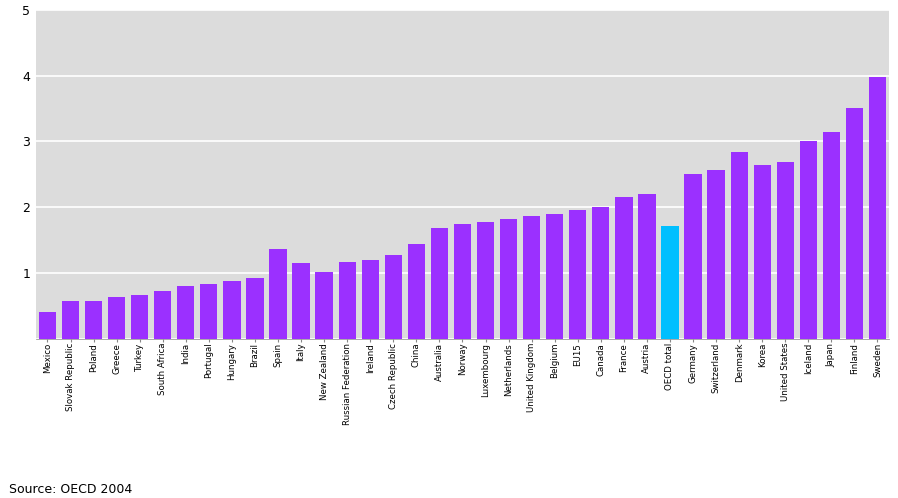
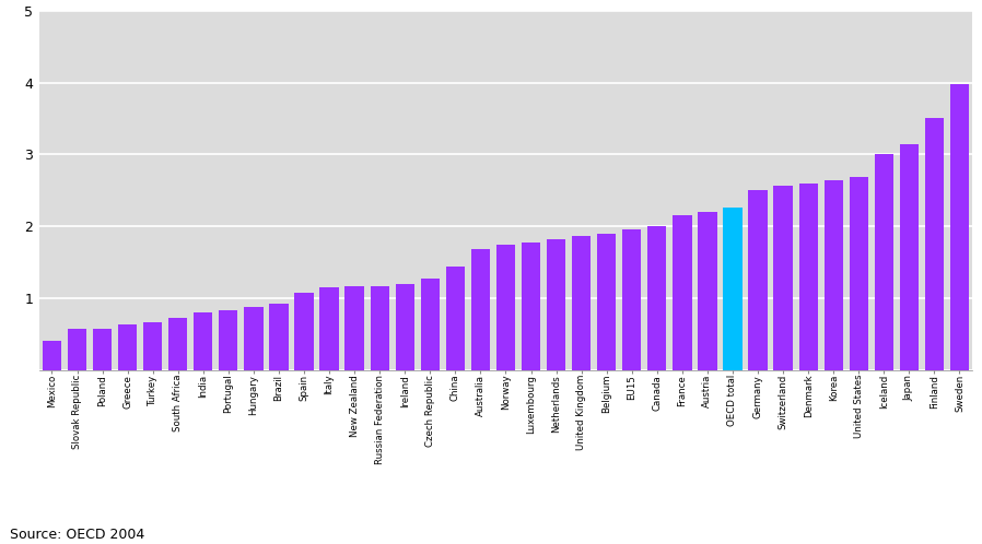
Spain: 1.36 -> 1.07
New Zealand: 1.02 -> 1.17
OECD total: 1.72 -> 2.26
Denmark: 2.84 -> 2.60
